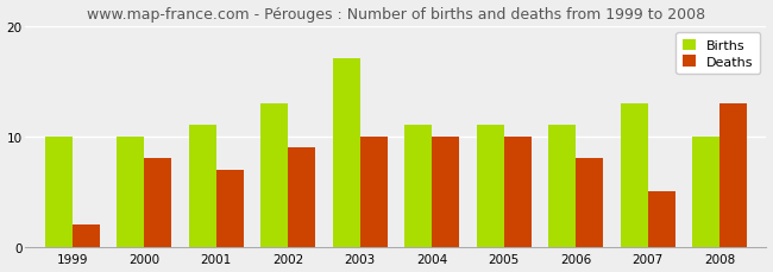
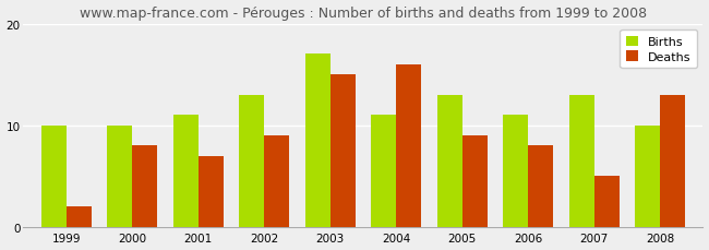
Deaths/2003: 10 -> 15
Deaths/2004: 10 -> 16
Births/2005: 11 -> 13
Deaths/2005: 10 -> 9
